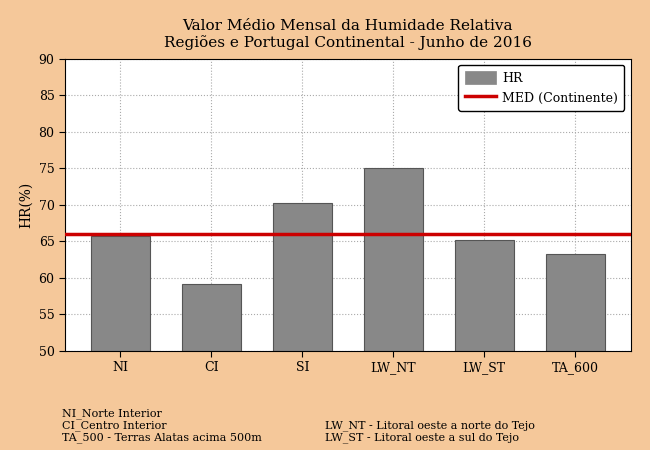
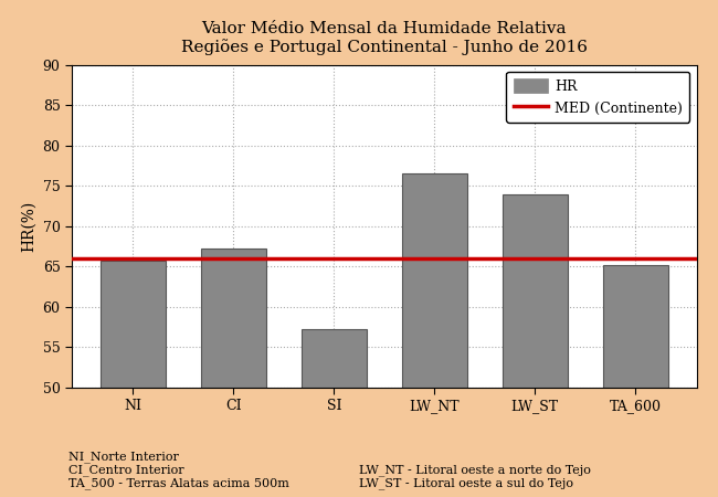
CI: 59.2 -> 67.2
SI: 70.2 -> 57.2
LW_NT: 75.0 -> 76.5
LW_ST: 65.2 -> 74.0
TA_600: 63.2 -> 65.2
